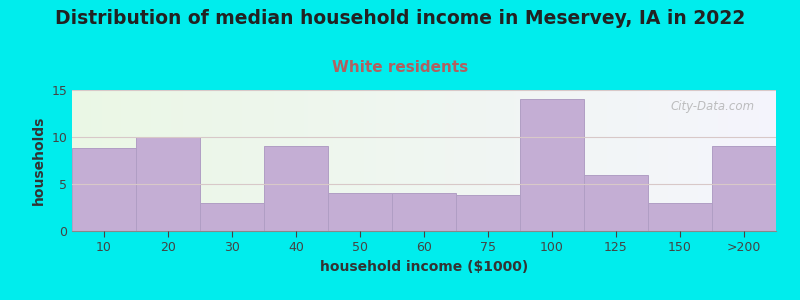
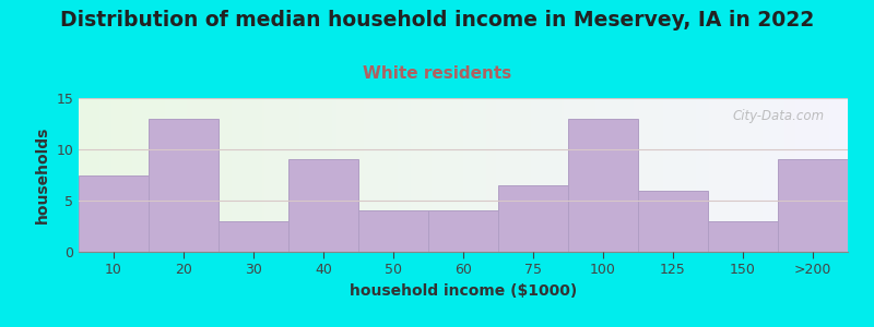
10: 8.8 -> 7.5
20: 10.0 -> 13.0
75: 3.8 -> 6.5
100: 14.0 -> 13.0
